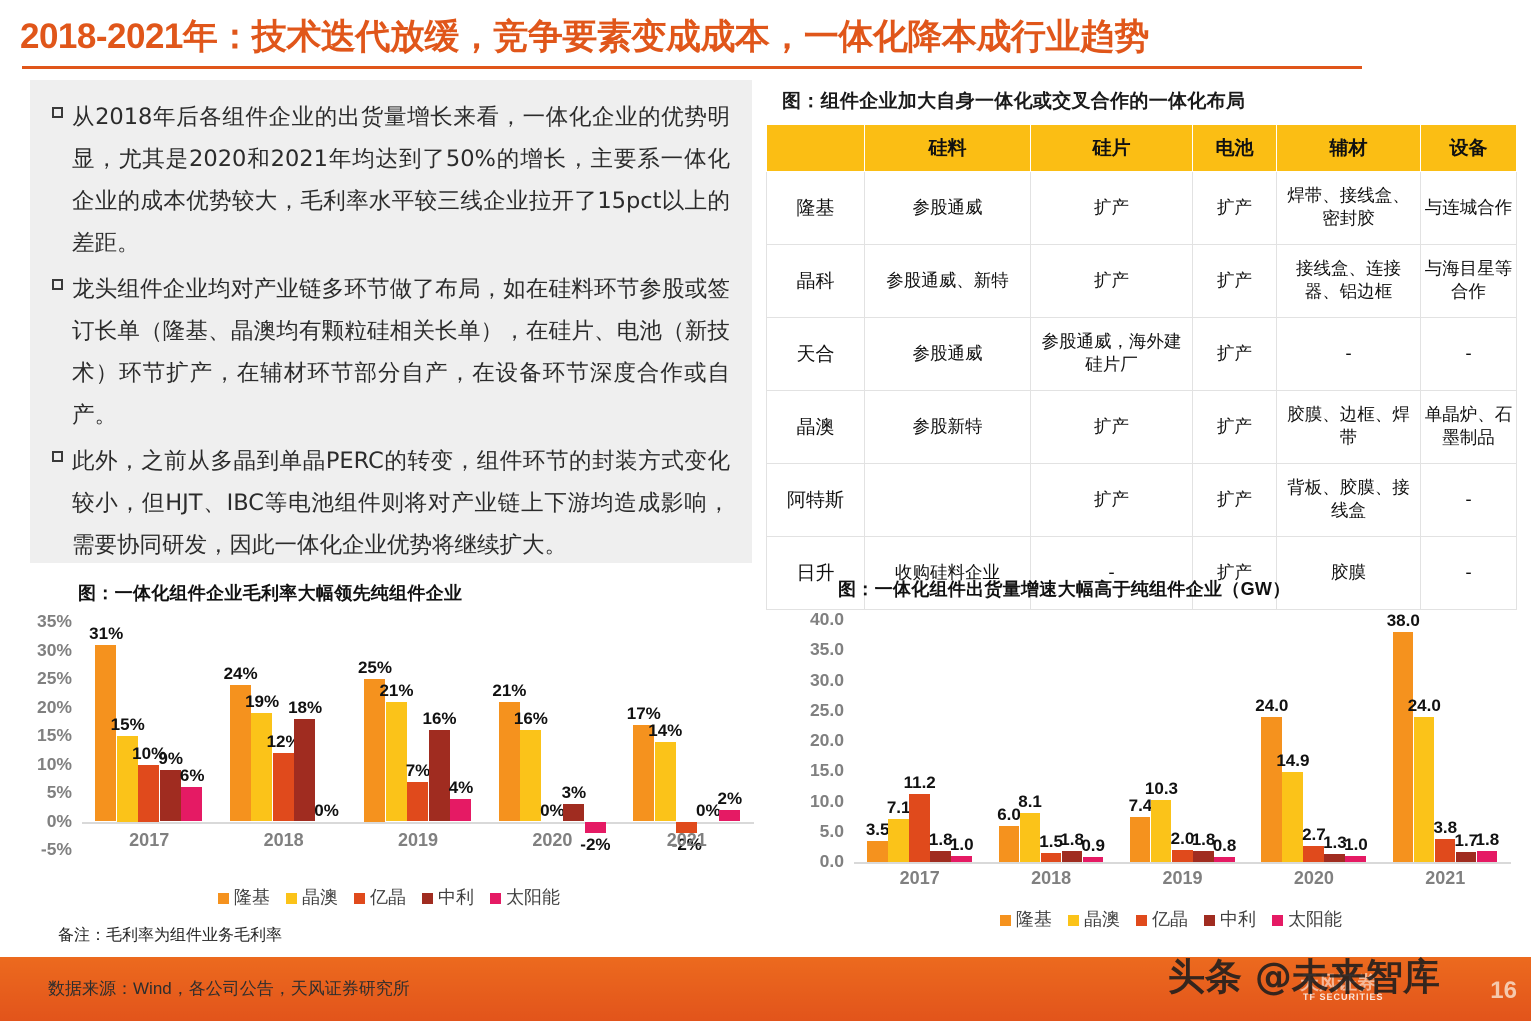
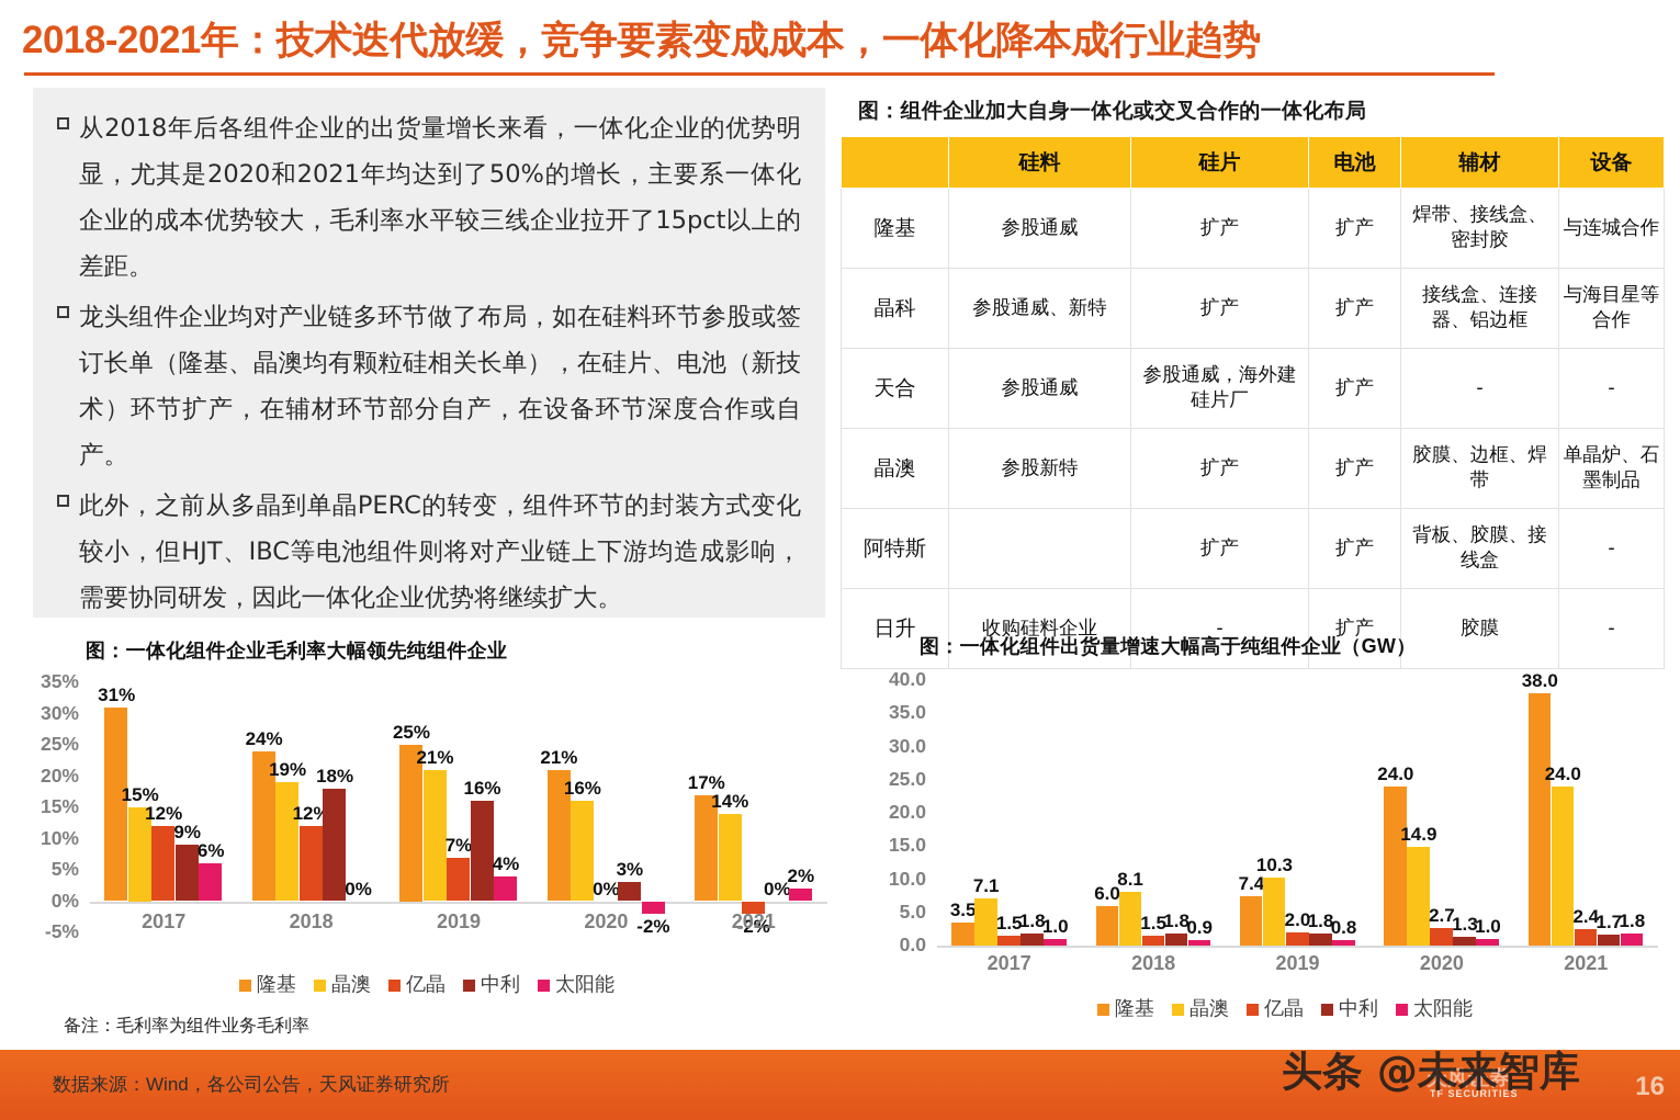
图：一体化组件企业毛利率大幅领先纯组件企业/亿晶/2017: 10% -> 12%
图：一体化组件出货量增速大幅高于纯组件企业（GW）/亿晶/2017: 11.2 -> 1.5
图：一体化组件出货量增速大幅高于纯组件企业（GW）/亿晶/2021: 3.8 -> 2.4
